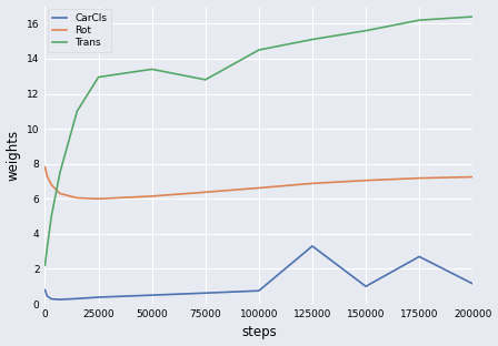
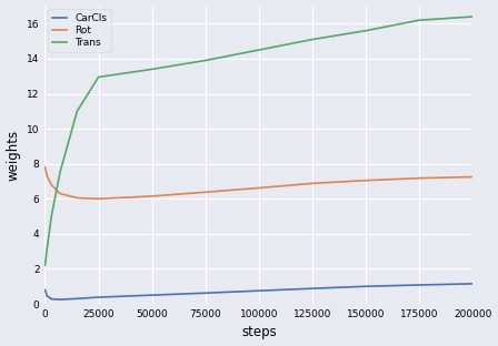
Trans/75000: 12.8 -> 13.9
CarCls/125000: 3.3 -> 0.9
CarCls/175000: 2.7 -> 1.1
